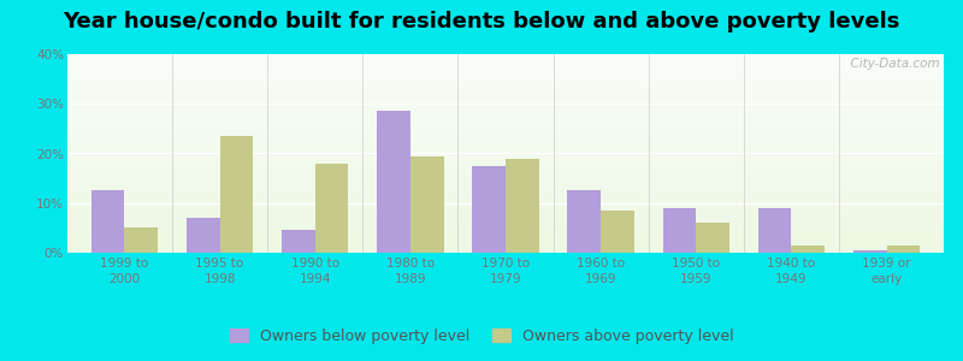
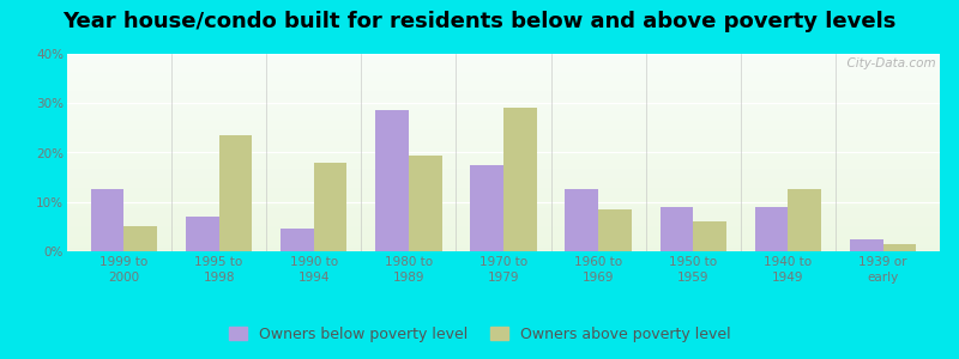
Owners above poverty level/1970 to 1979: 19.0% -> 29.0%
Owners above poverty level/1940 to 1949: 1.5% -> 12.5%
Owners below poverty level/1939 or early: 0.5% -> 2.5%
